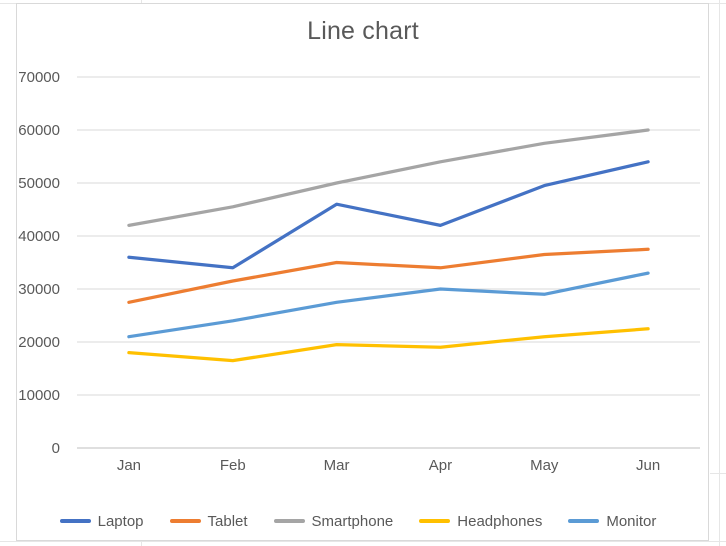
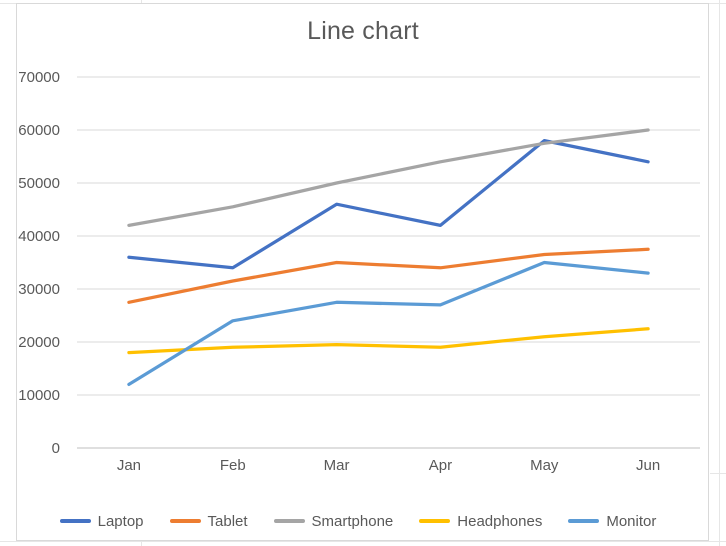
Monitor/Jan: 21000 -> 12000
Headphones/Feb: 16000 -> 19000
Monitor/Apr: 30000 -> 27000
Laptop/May: 50000 -> 58000
Monitor/May: 29000 -> 35000
